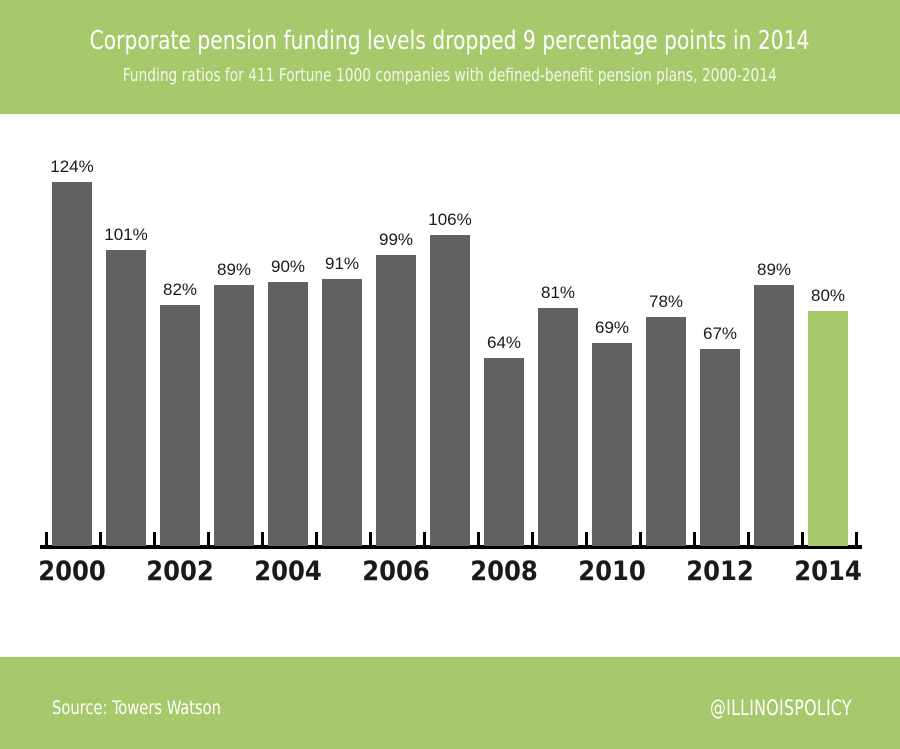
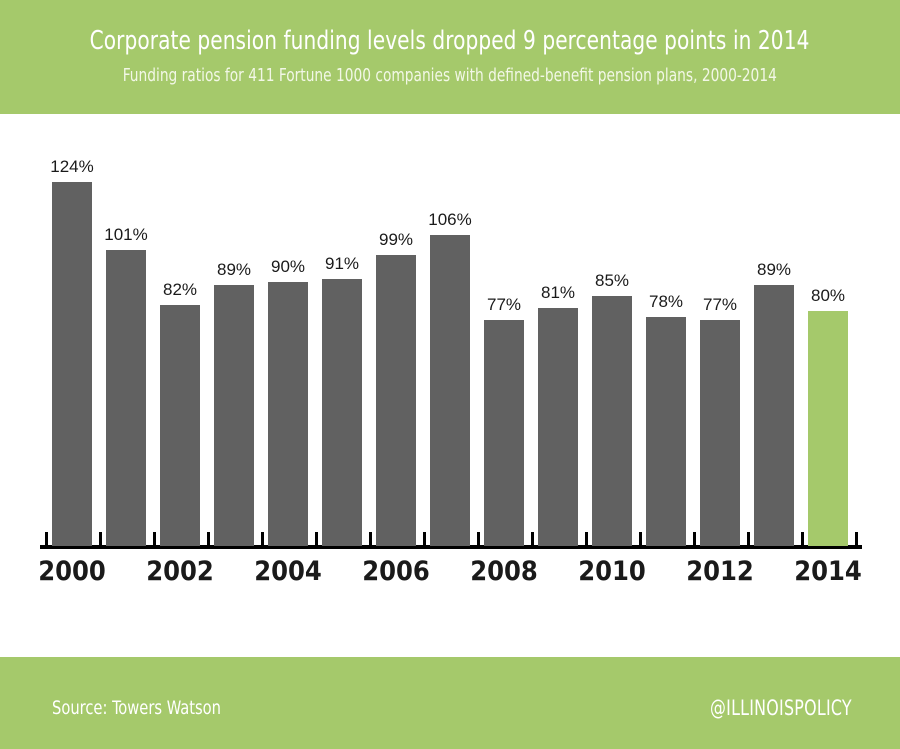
2008: 64% -> 77%
2010: 69% -> 85%
2012: 67% -> 77%
